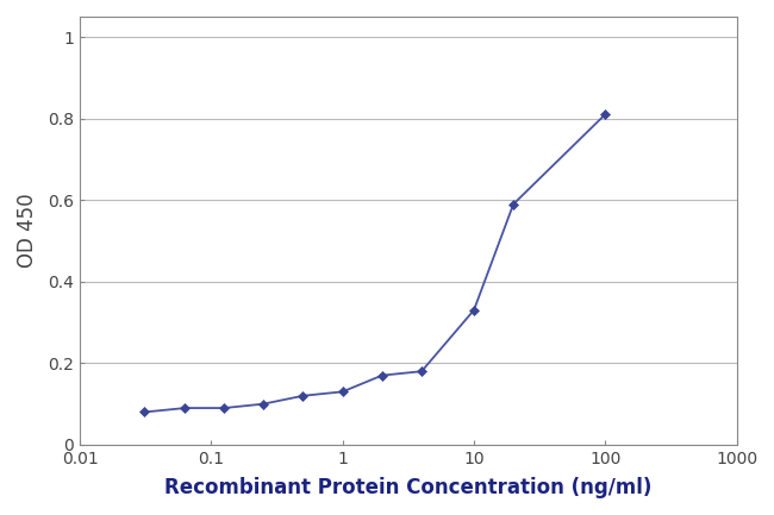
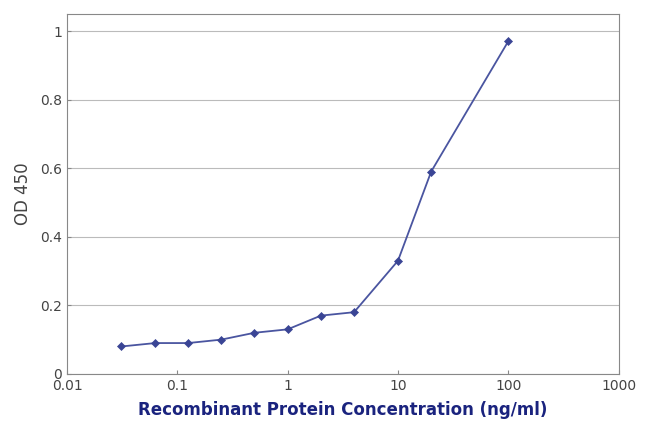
100: 0.81 -> 0.97
